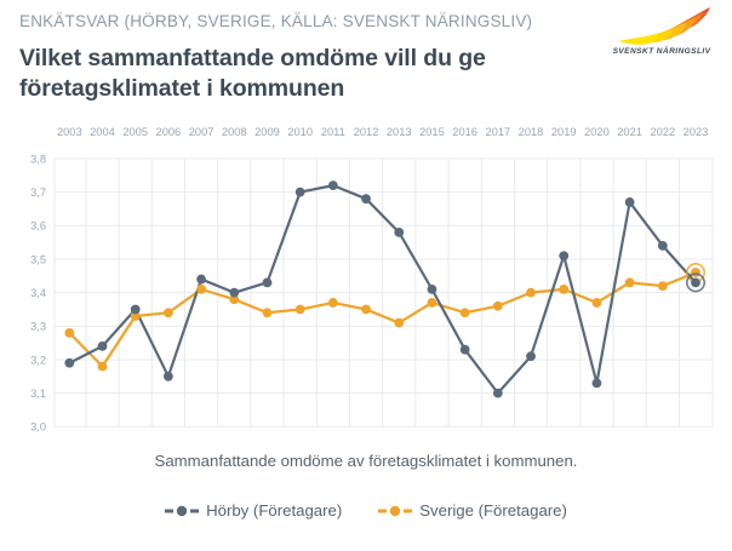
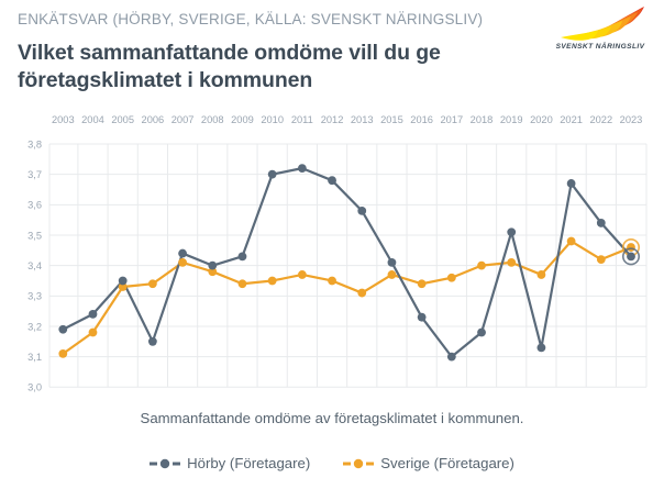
Sverige (Företagare)/2003: 3,28 -> 3,11
Hörby (Företagare)/2018: 3,21 -> 3,18
Sverige (Företagare)/2021: 3,43 -> 3,48
